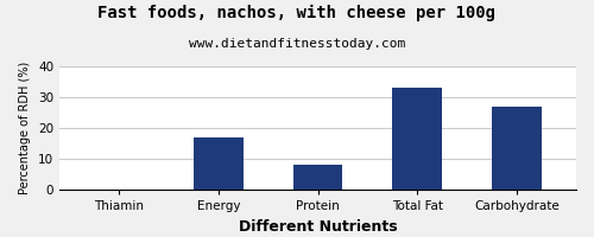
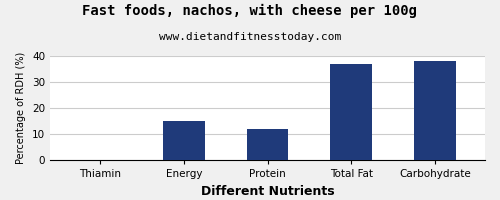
Energy: 17 -> 15
Protein: 8 -> 12
Total Fat: 33 -> 37
Carbohydrate: 27 -> 38
